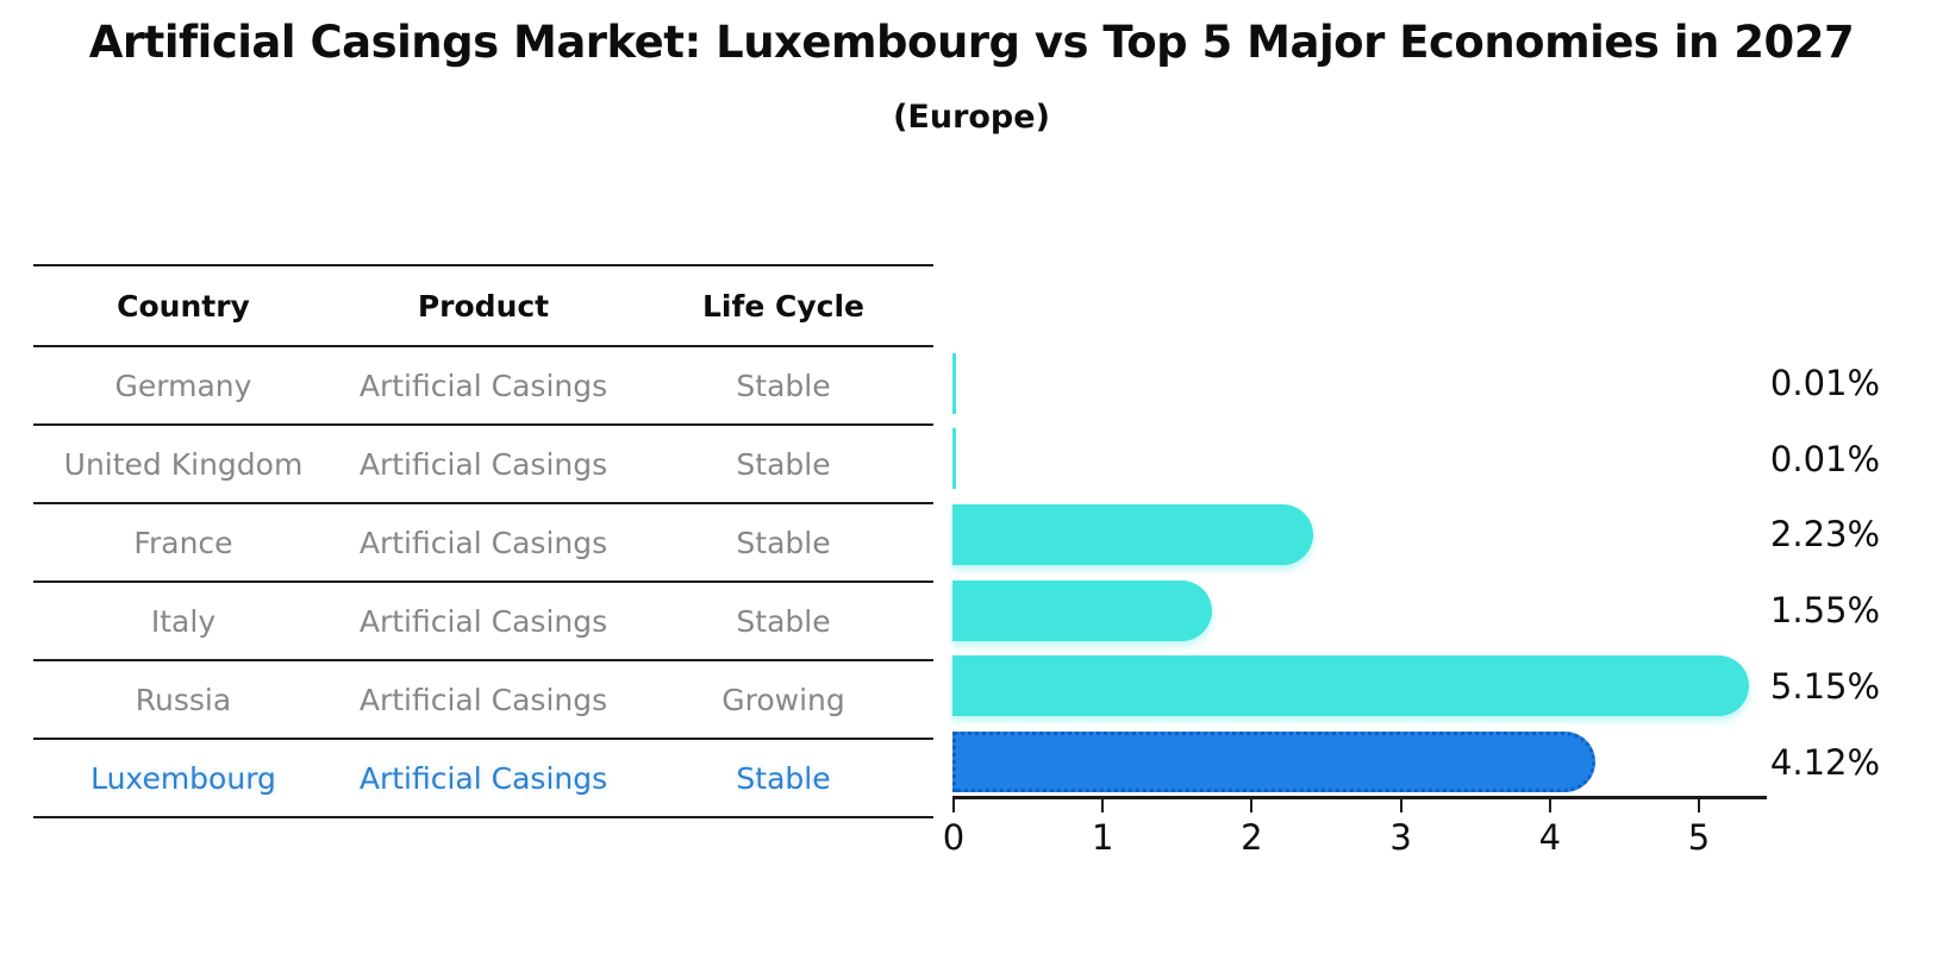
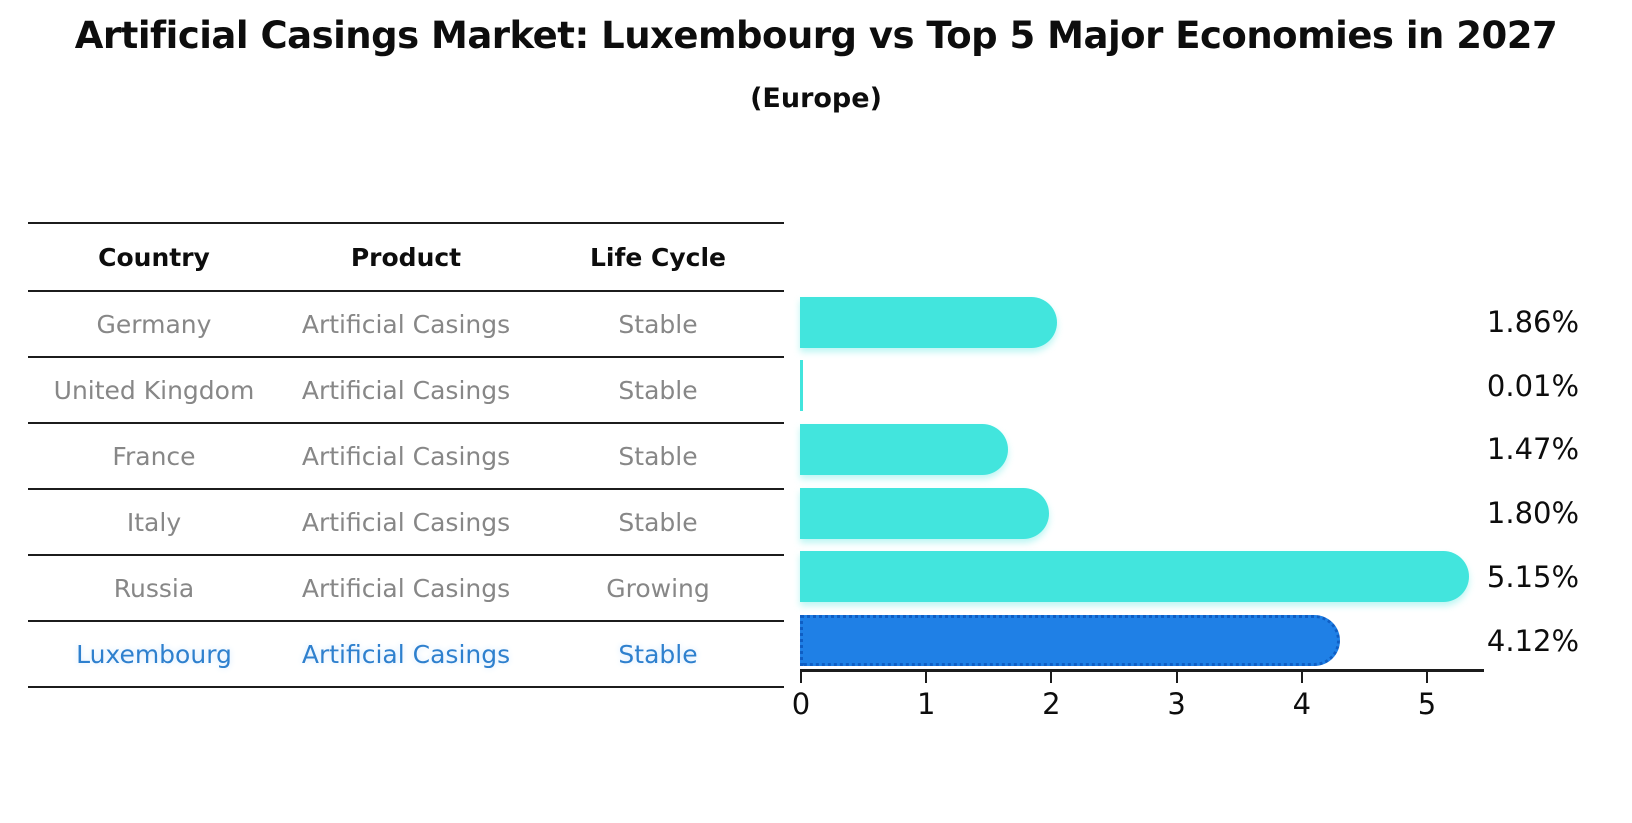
Germany: 0.01% -> 1.86%
France: 2.23% -> 1.47%
Italy: 1.55% -> 1.80%
